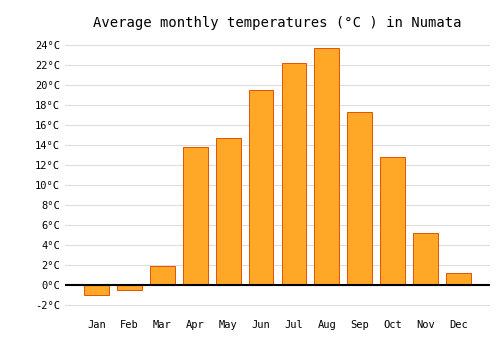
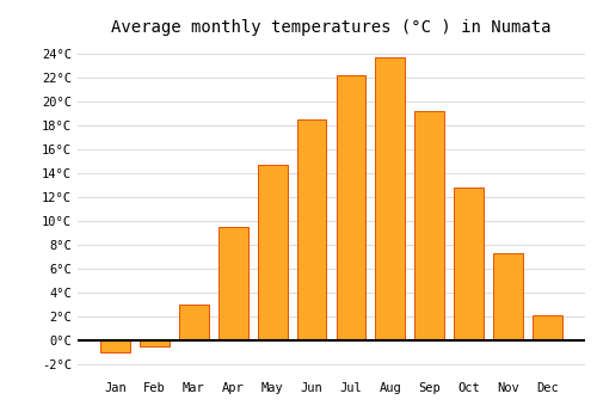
Mar: 1.9°C -> 3.0°C
Apr: 13.8°C -> 9.5°C
Jun: 19.5°C -> 18.5°C
Sep: 17.3°C -> 19.2°C
Nov: 5.2°C -> 7.3°C
Dec: 1.2°C -> 2.1°C
